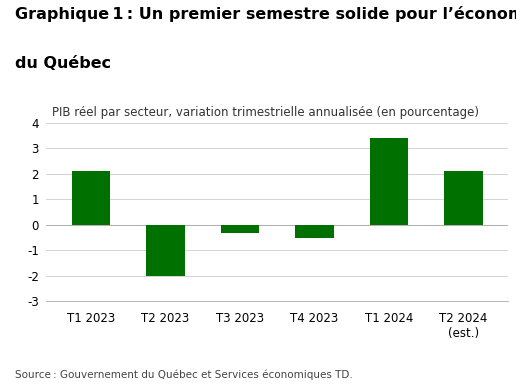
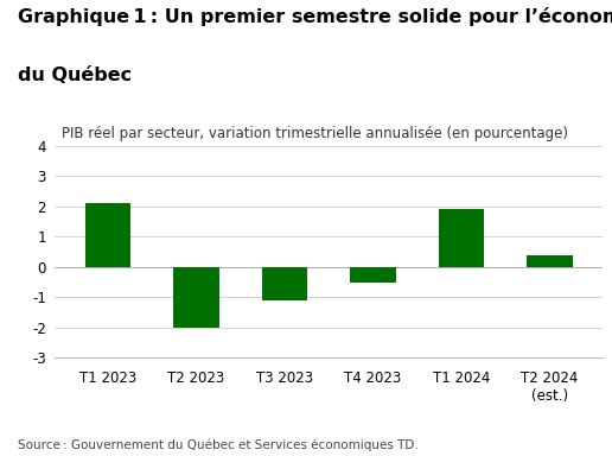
T3 2023: -0.3 -> -1.1
T1 2024: 3.4 -> 1.9
T2 2024 (est.): 2.1 -> 0.4
